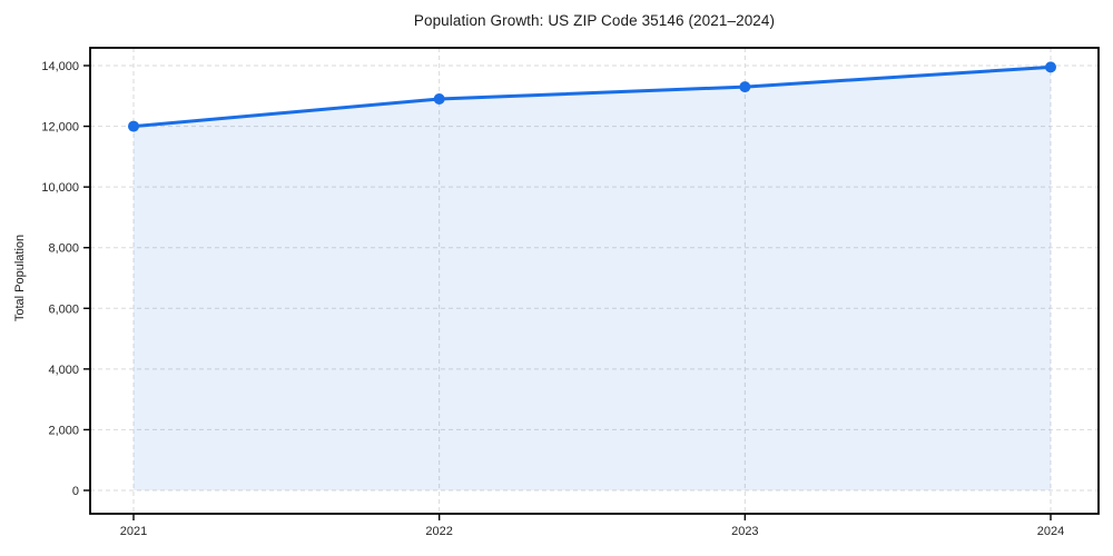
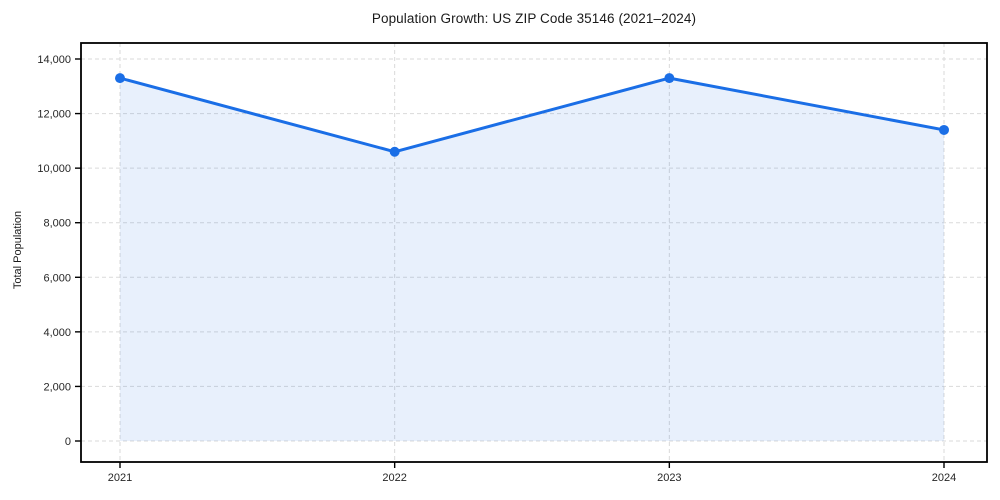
2021: 12000 -> 13300
2022: 12900 -> 10600
2024: 14000 -> 11400
